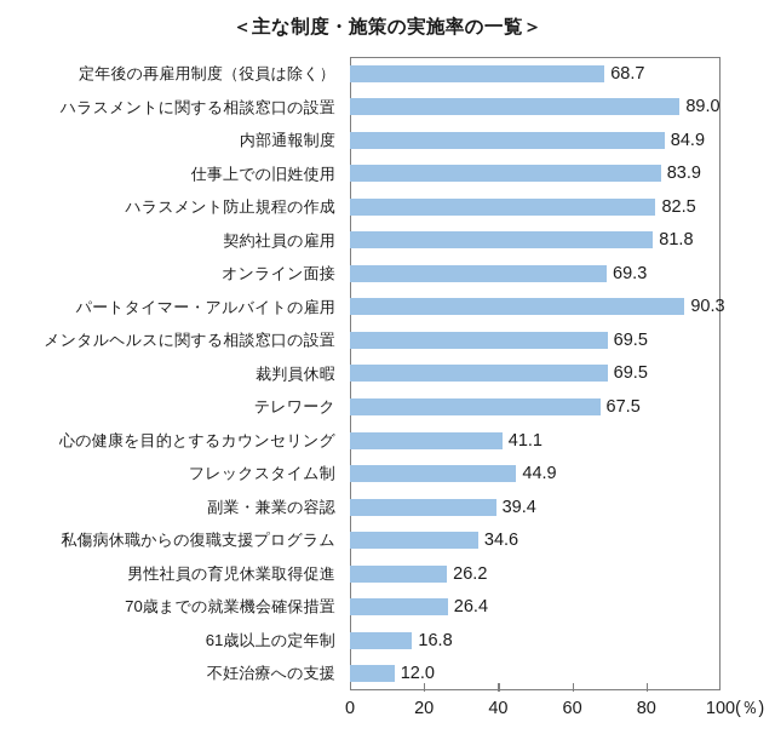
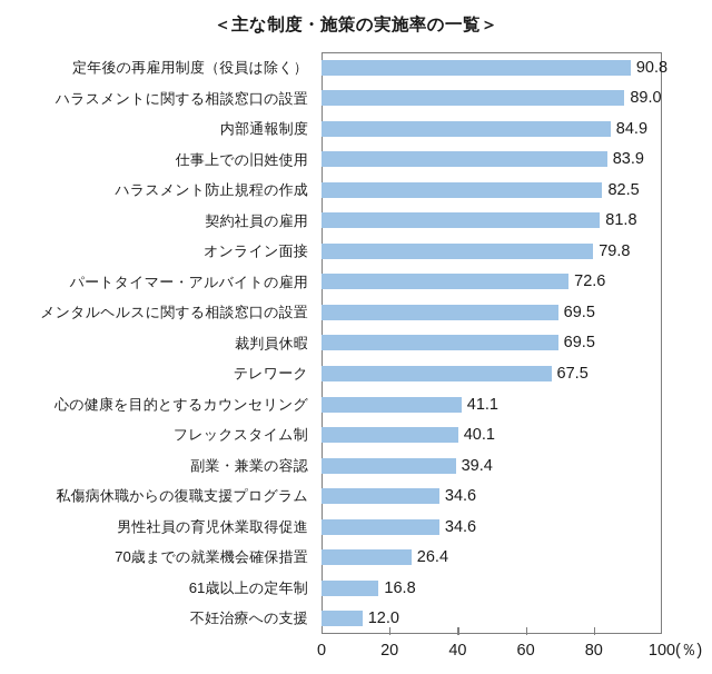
定年後の再雇用制度（役員は除く）: 68.7 -> 90.8
オンライン面接: 69.3 -> 79.8
パートタイマー・アルバイトの雇用: 90.3 -> 72.6
フレックスタイム制: 44.9 -> 40.1
男性社員の育児休業取得促進: 26.2 -> 34.6
